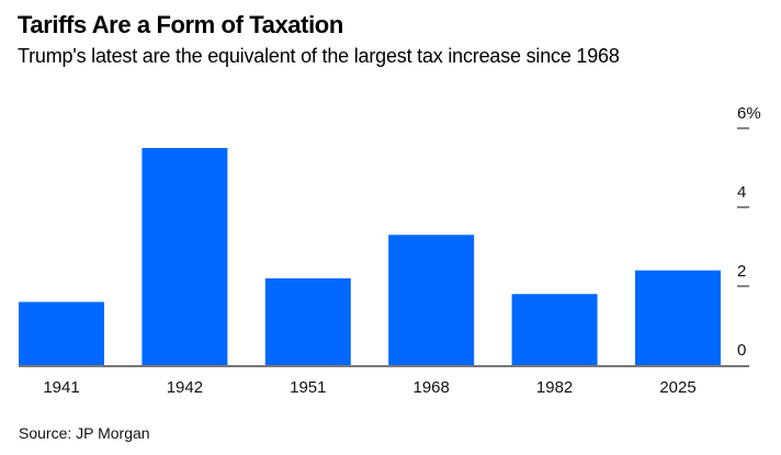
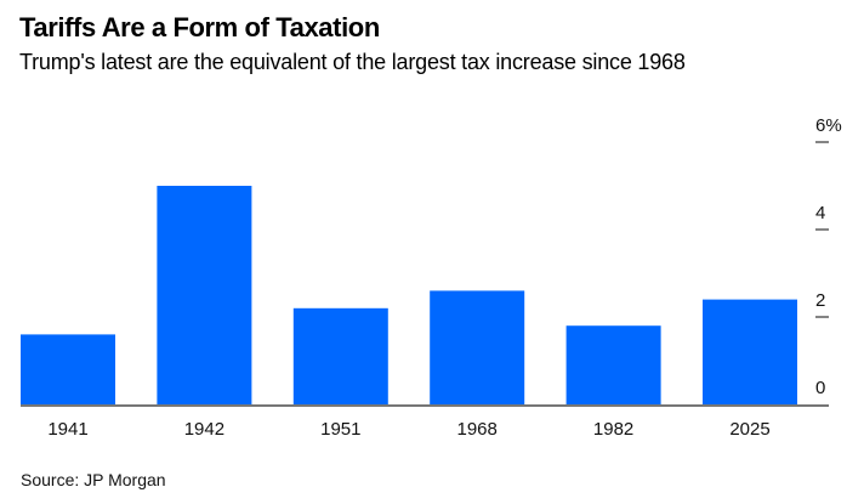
1942: 5.5% -> 5.0%
1968: 3.3% -> 2.6%
